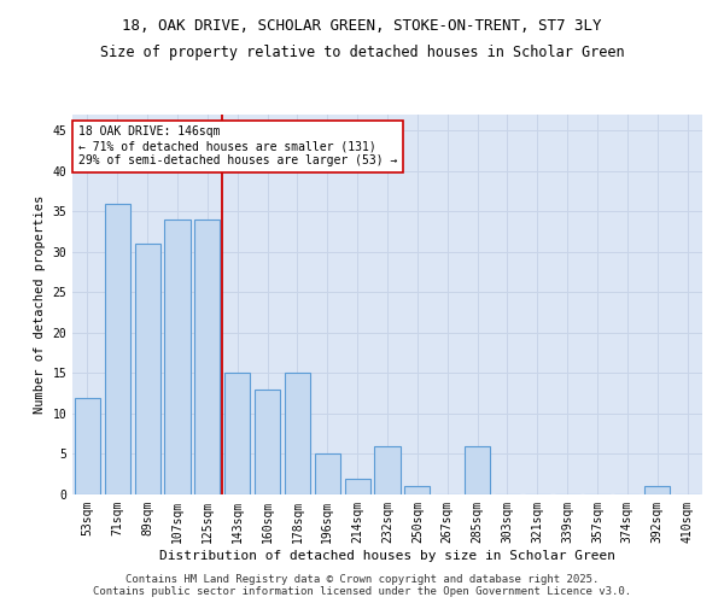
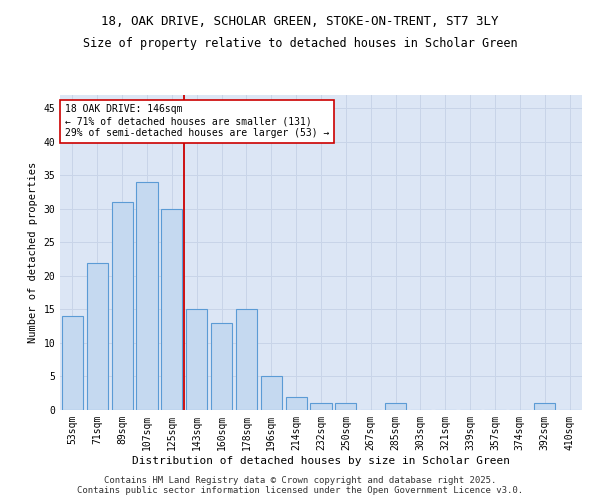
53sqm: 12 -> 14
71sqm: 36 -> 22
125sqm: 34 -> 30
232sqm: 6 -> 1
285sqm: 6 -> 1
